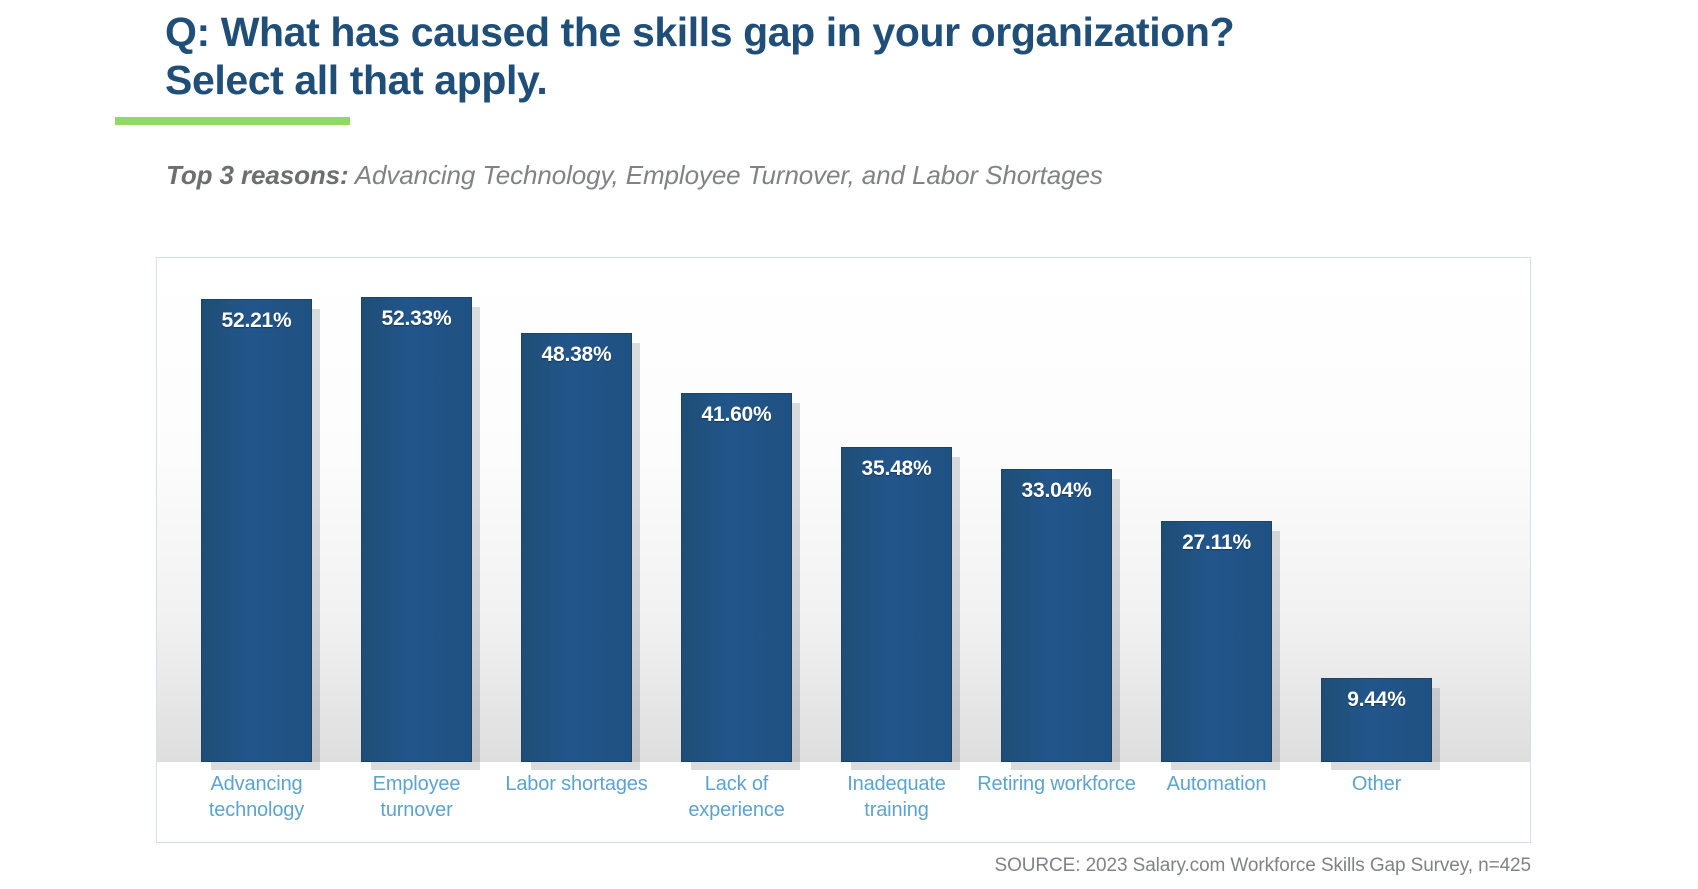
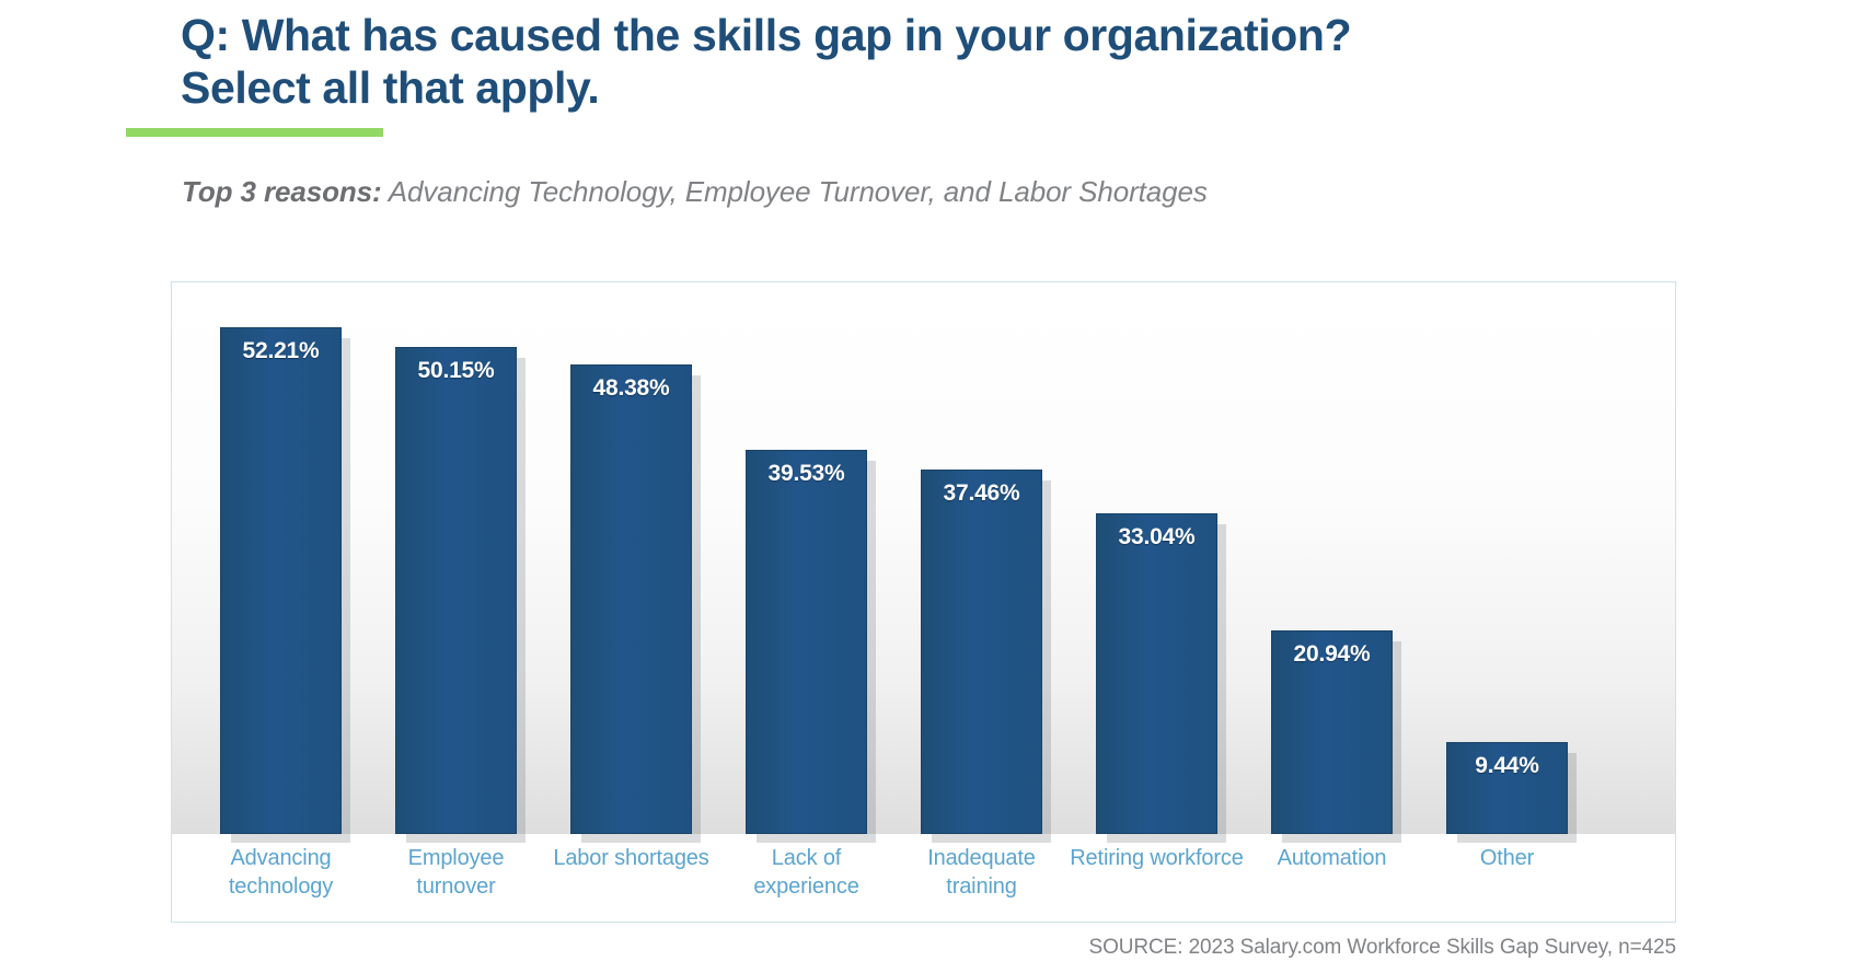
Employee turnover: 52.33% -> 50.15%
Lack of experience: 41.60% -> 39.53%
Inadequate training: 35.48% -> 37.46%
Automation: 27.11% -> 20.94%
